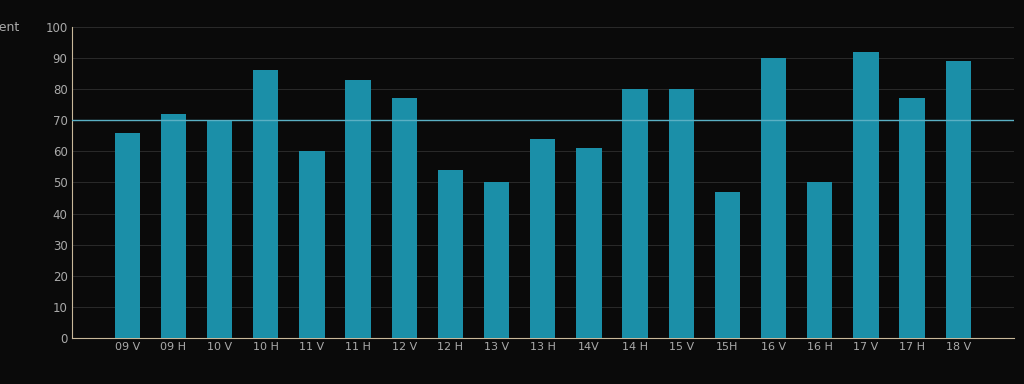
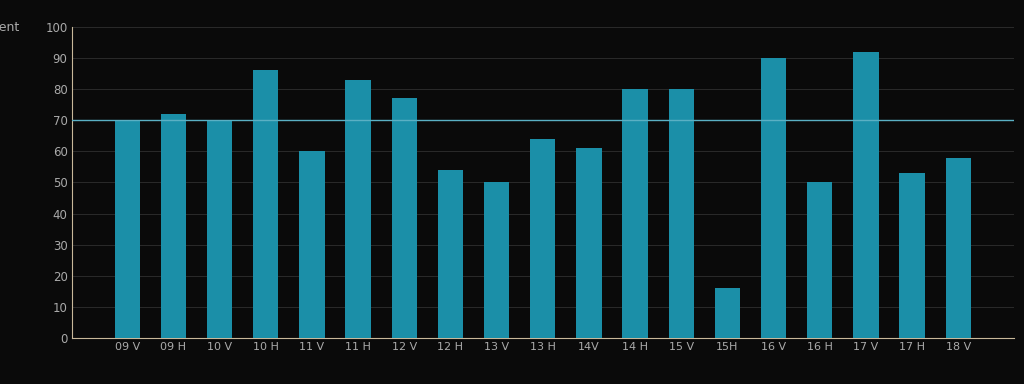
09 V: 66 -> 70
15H: 47 -> 16
17 H: 77 -> 53
18 V: 89 -> 58
